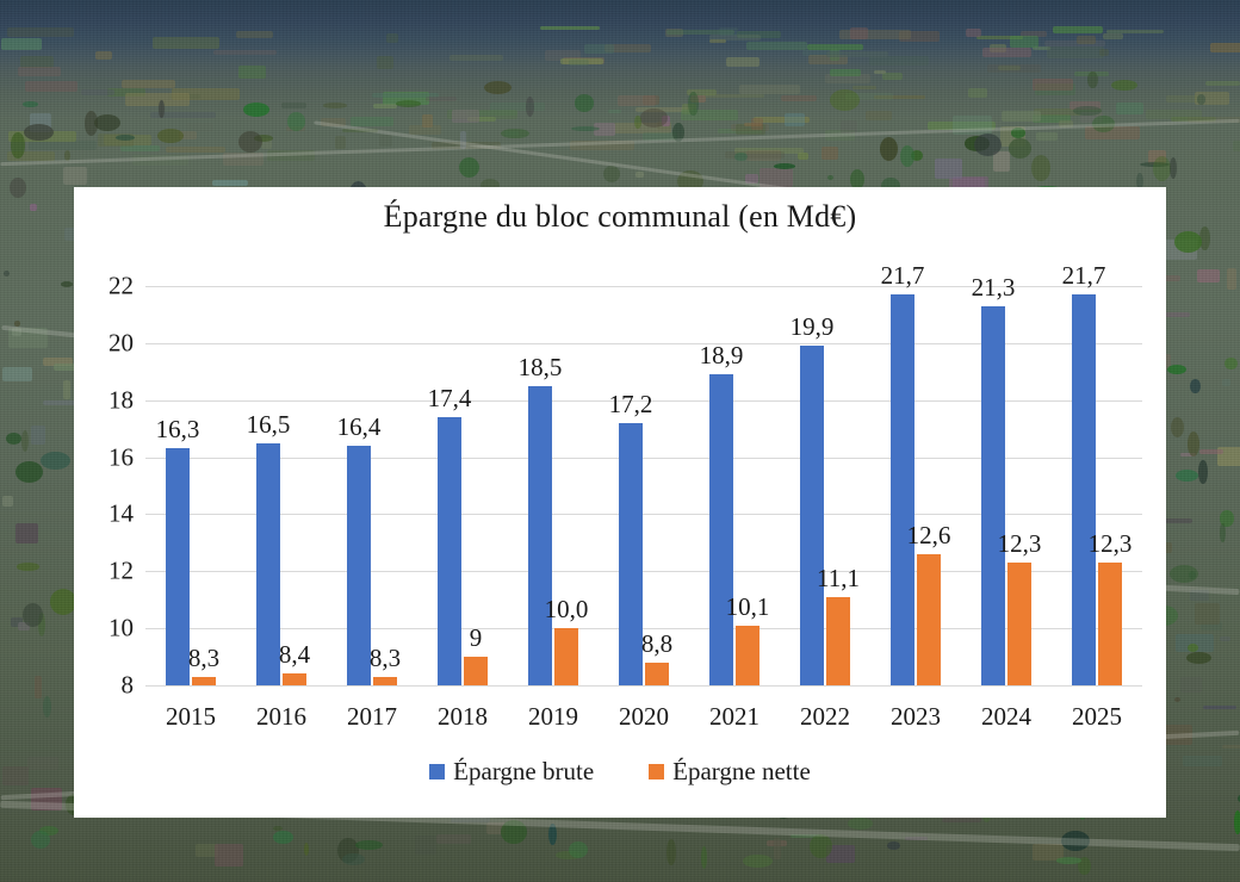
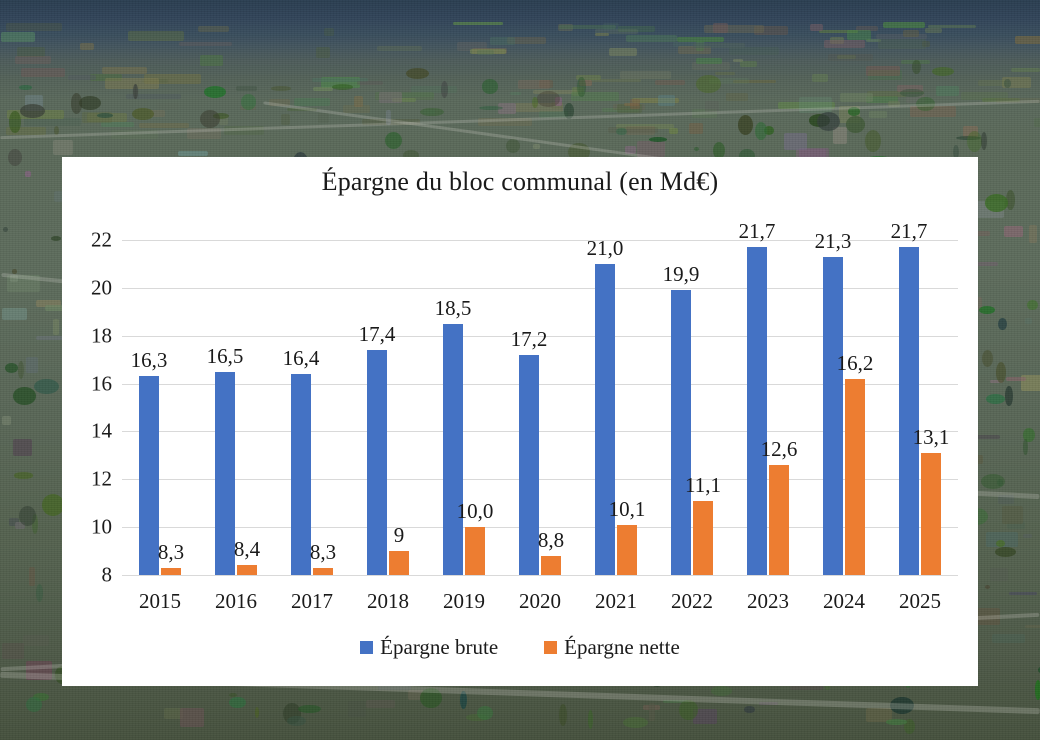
Épargne brute/2021: 18,9 -> 21,0
Épargne nette/2024: 12,3 -> 16,2
Épargne nette/2025: 12,3 -> 13,1
